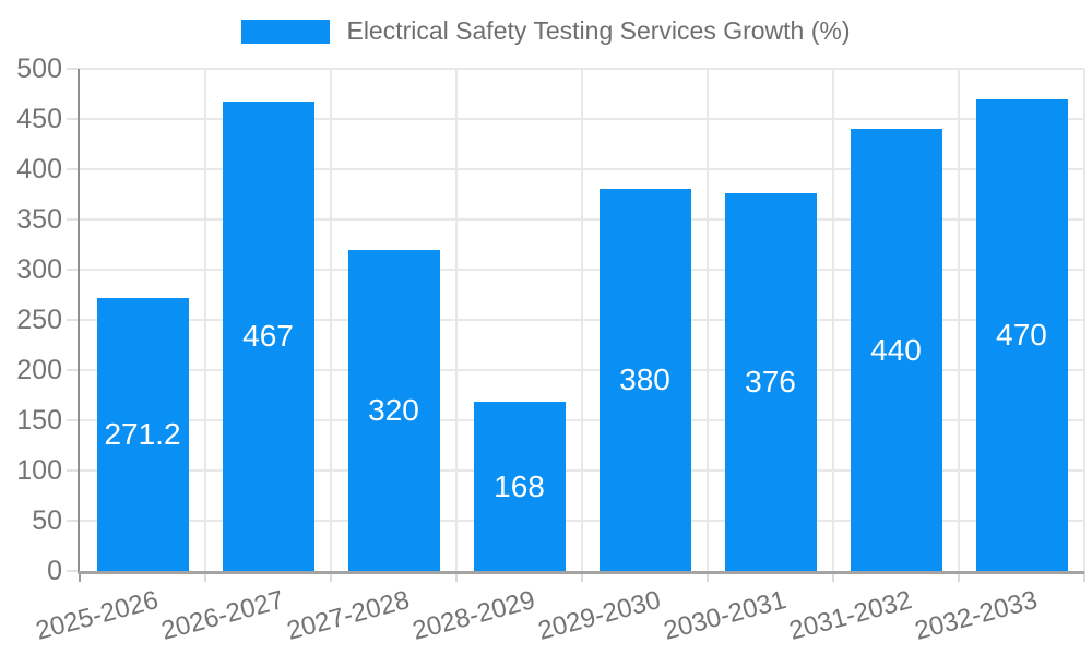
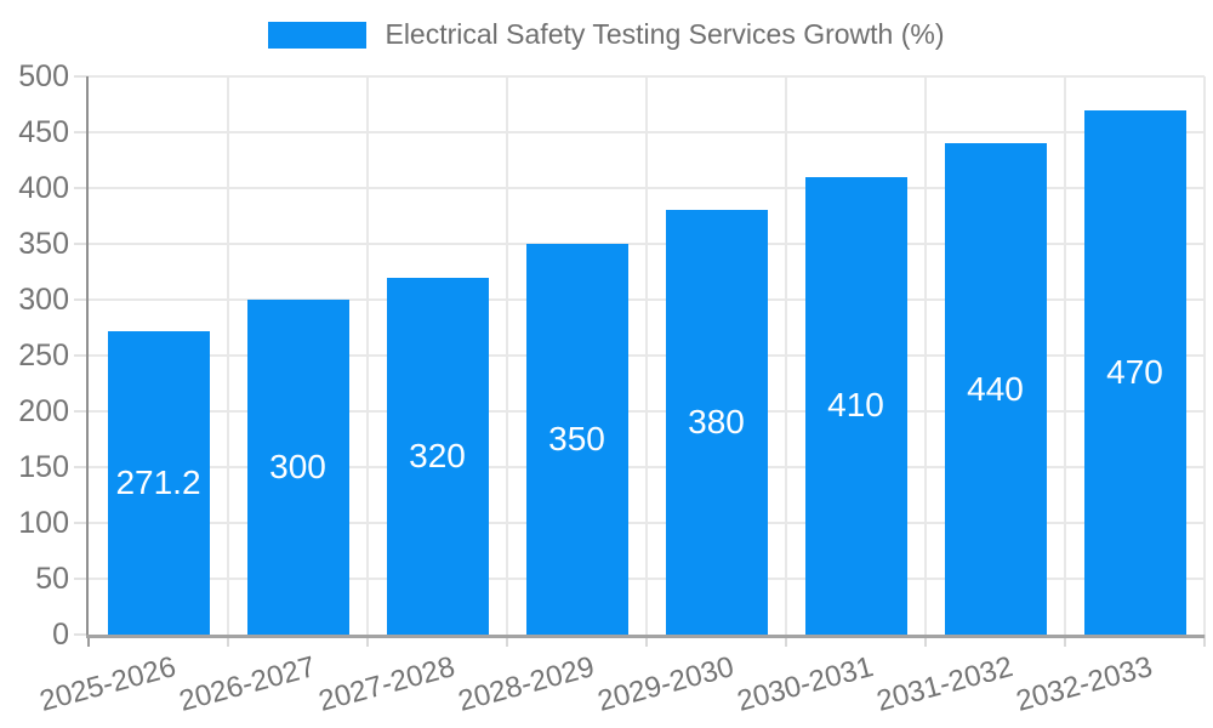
2026-2027: 467 -> 300
2028-2029: 168 -> 350
2030-2031: 376 -> 410
